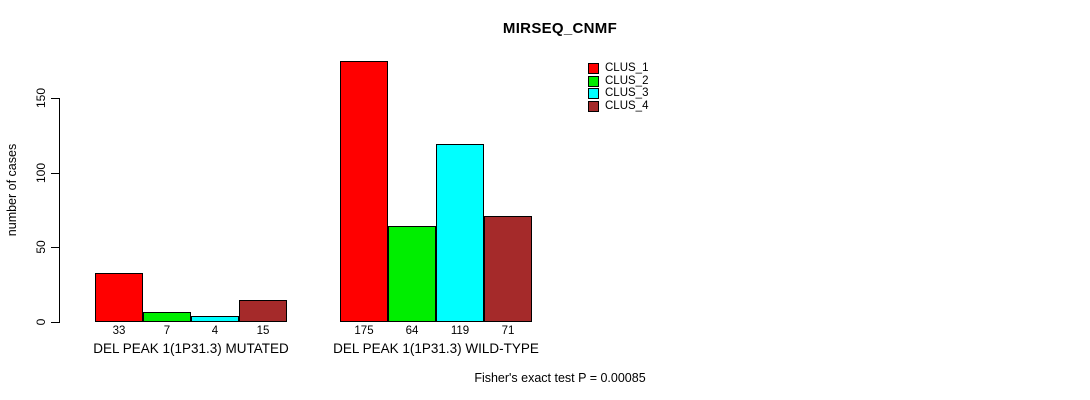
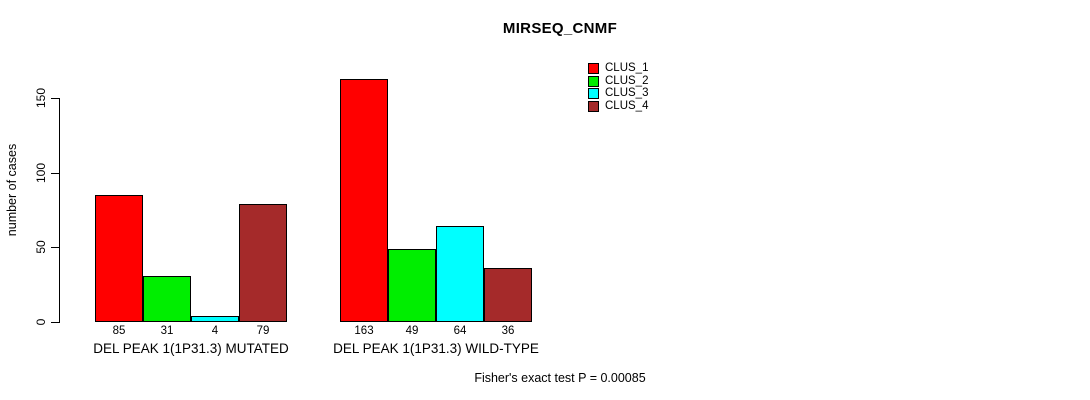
CLUS_1/DEL PEAK 1(1P31.3) MUTATED: 33 -> 85
CLUS_2/DEL PEAK 1(1P31.3) MUTATED: 7 -> 31
CLUS_4/DEL PEAK 1(1P31.3) MUTATED: 15 -> 79
CLUS_1/DEL PEAK 1(1P31.3) WILD-TYPE: 175 -> 163
CLUS_2/DEL PEAK 1(1P31.3) WILD-TYPE: 64 -> 49
CLUS_3/DEL PEAK 1(1P31.3) WILD-TYPE: 119 -> 64
CLUS_4/DEL PEAK 1(1P31.3) WILD-TYPE: 71 -> 36
